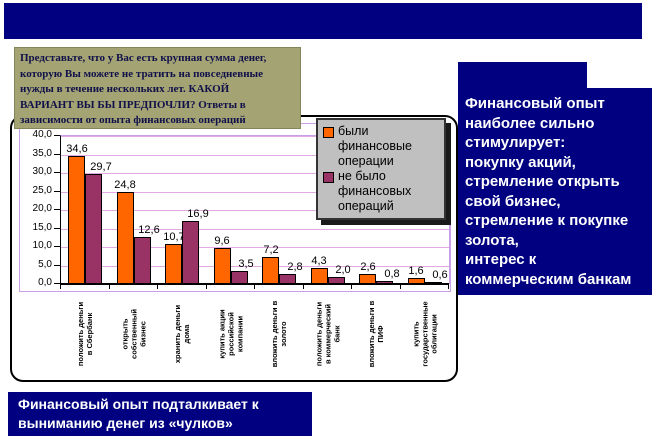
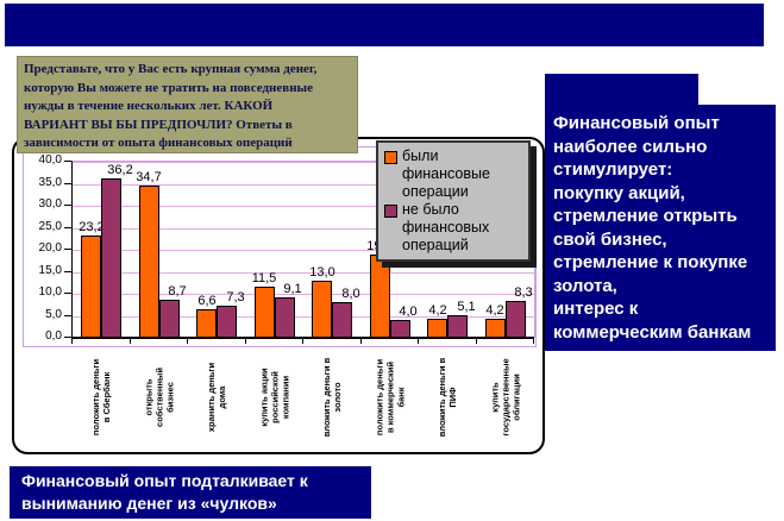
были финансовые операции/положить деньги в Сбербанк: 34,6 -> 23,2
не было финансовых операций/положить деньги в Сбербанк: 29,7 -> 36,2
были финансовые операции/открыть собственный бизнес: 24,8 -> 34,7
не было финансовых операций/открыть собственный бизнес: 12,6 -> 8,7
были финансовые операции/хранить деньги дома: 10,7 -> 6,6
не было финансовых операций/хранить деньги дома: 16,9 -> 7,3
были финансовые операции/купить акции российской компании: 9,6 -> 11,5
не было финансовых операций/купить акции российской компании: 3,5 -> 9,1
были финансовые операции/вложить деньги в золото: 7,2 -> 13,0
не было финансовых операций/вложить деньги в золото: 2,8 -> 8,0
были финансовые операции/положить деньги в коммерческий банк: 4,3 -> 19,0
не было финансовых операций/положить деньги в коммерческий банк: 2,0 -> 4,0
были финансовые операции/вложить деньги в ПИФ: 2,6 -> 4,2
не было финансовых операций/вложить деньги в ПИФ: 0,8 -> 5,1
были финансовые операции/купить государственные облигации: 1,6 -> 4,2
не было финансовых операций/купить государственные облигации: 0,6 -> 8,3
